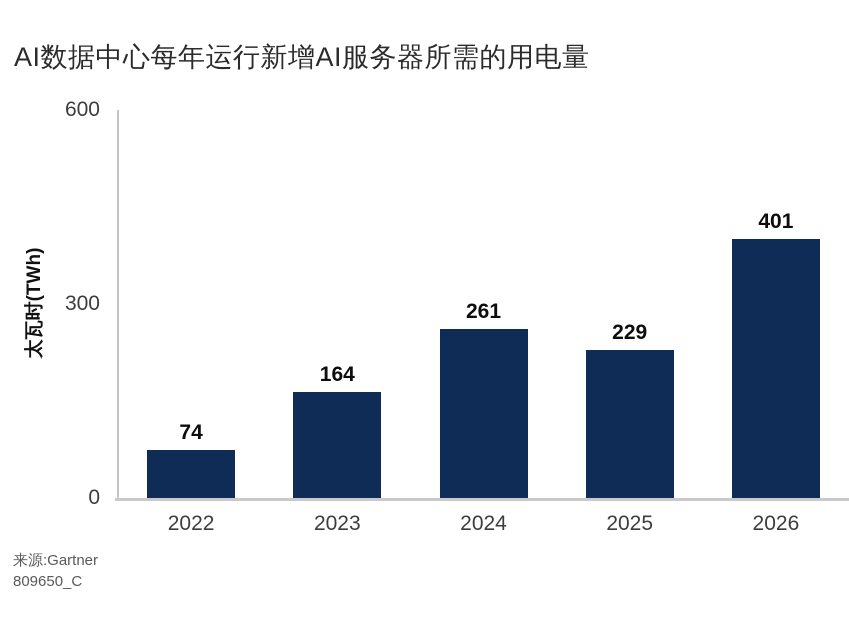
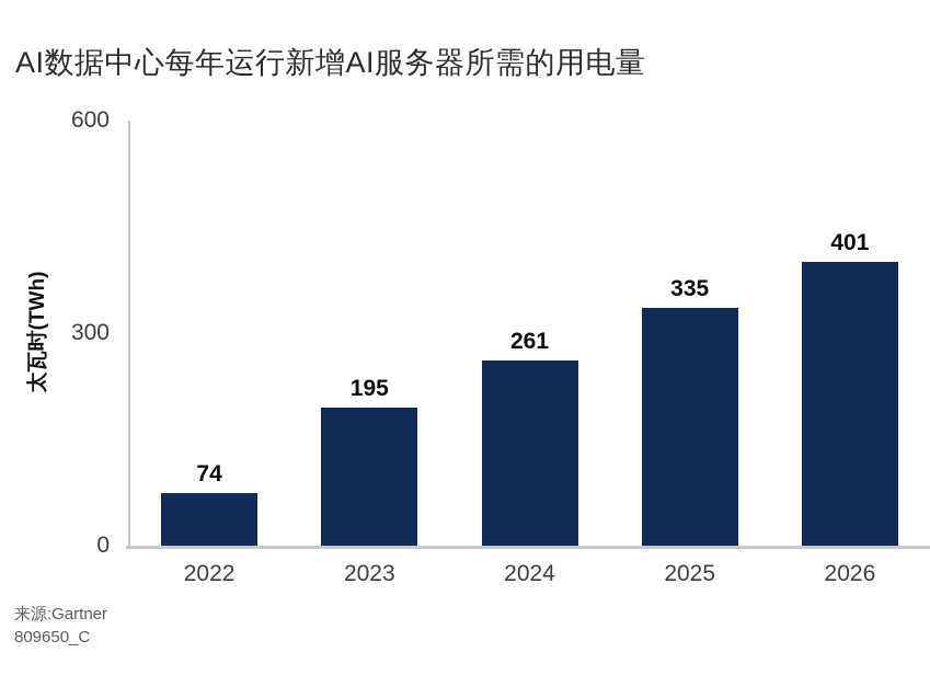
2023: 164 -> 195
2025: 229 -> 335
